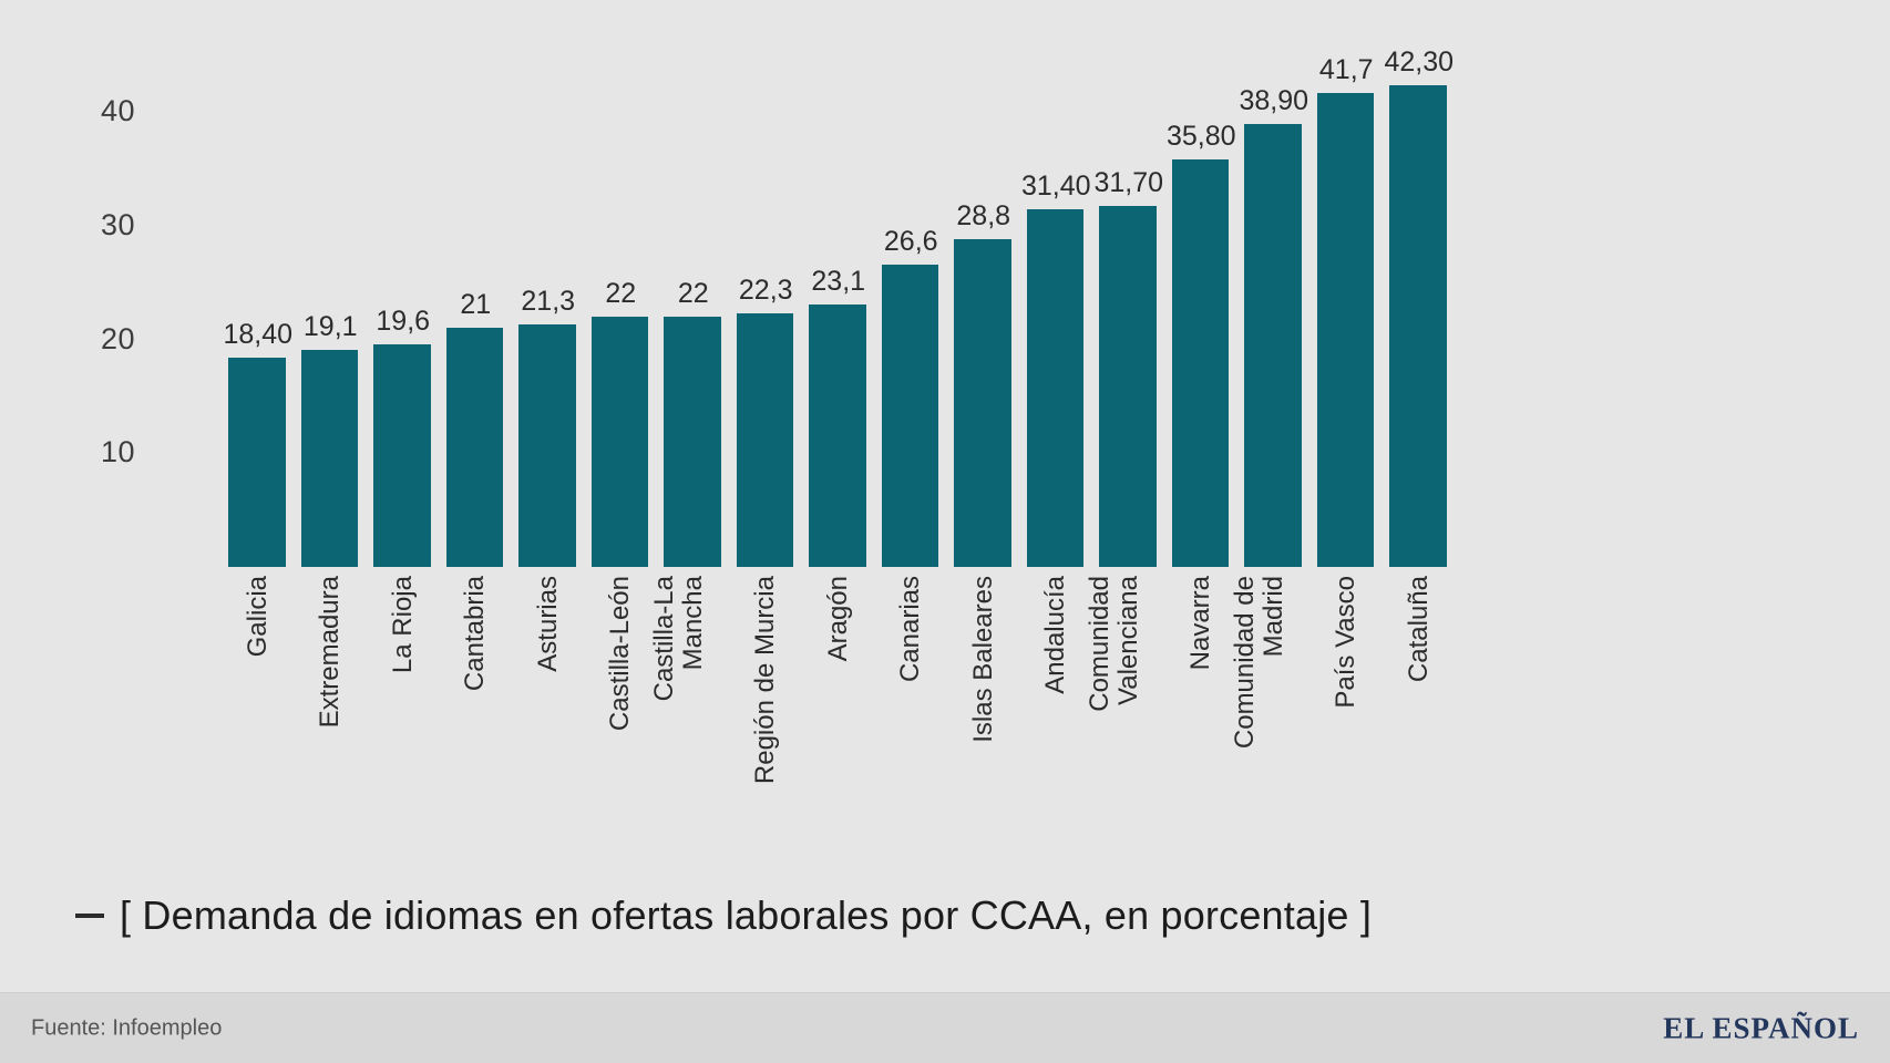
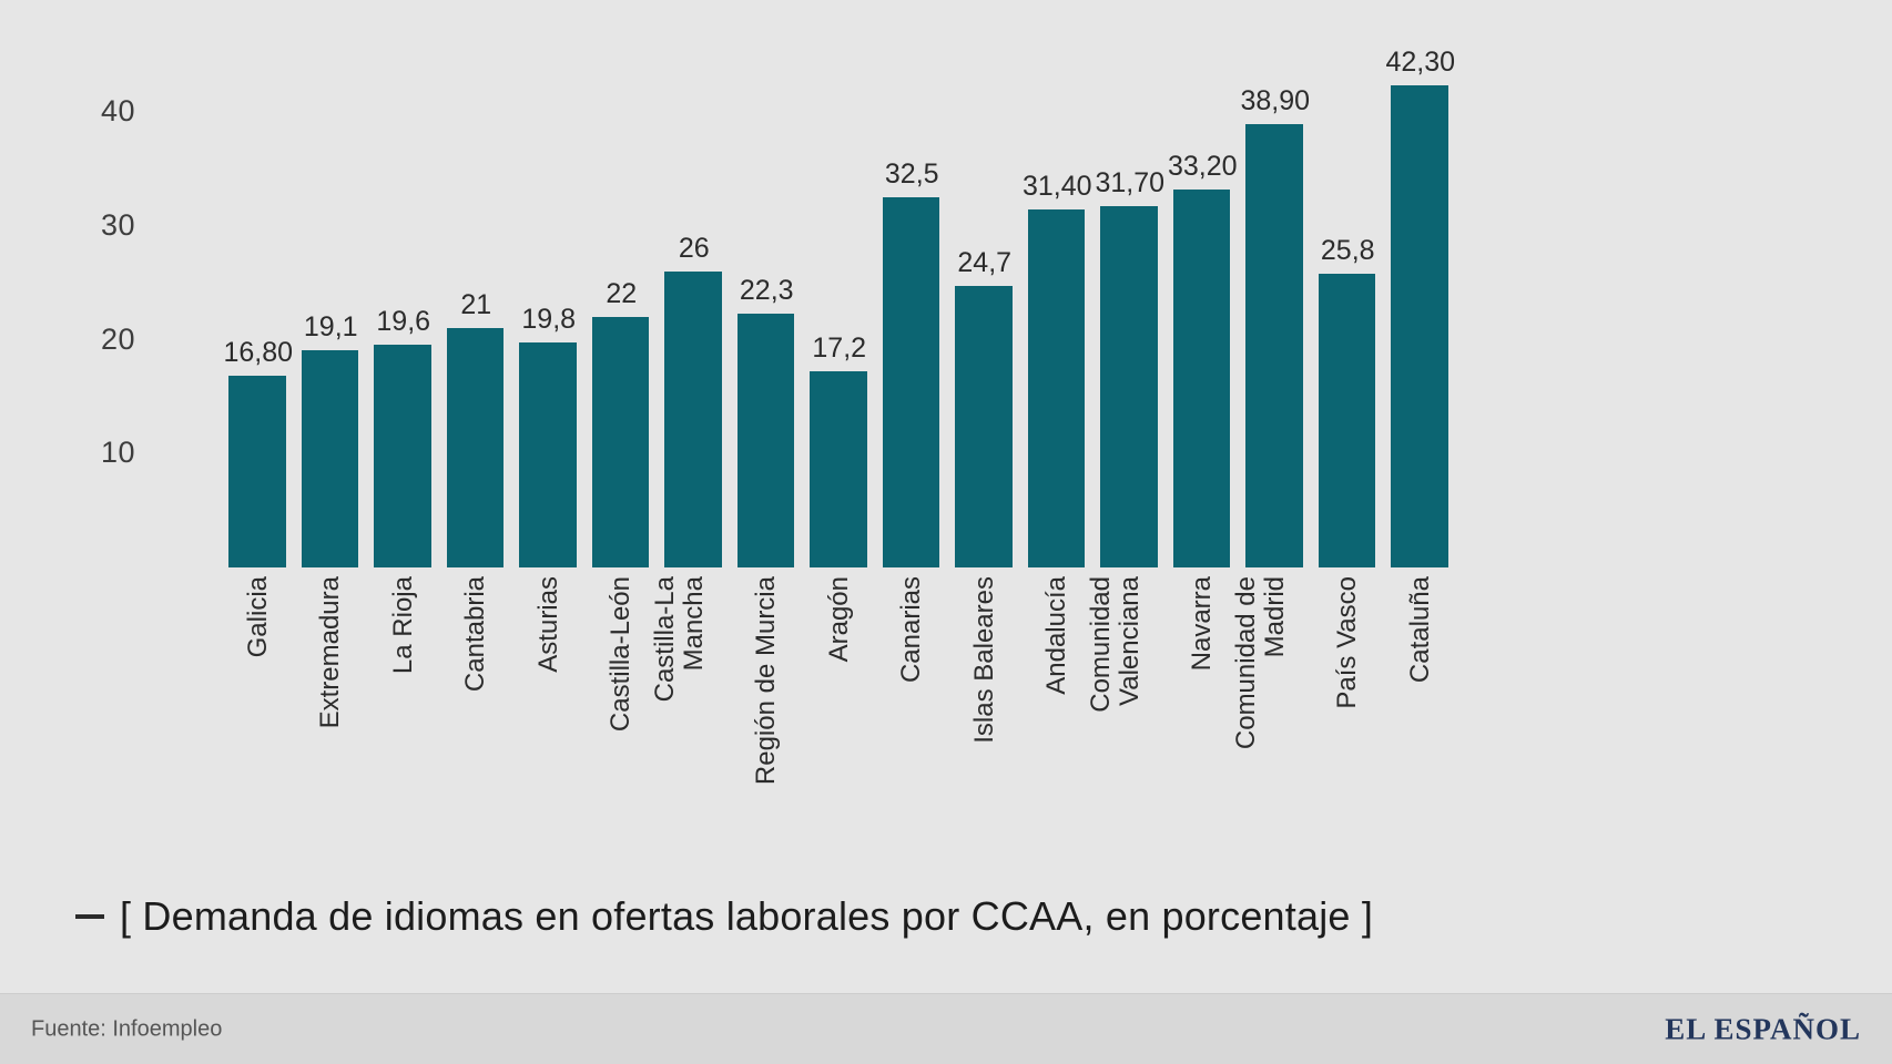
Galicia: 18,40 -> 16,80
Asturias: 21,3 -> 19,8
Castilla-La Mancha: 22 -> 26
Aragón: 23,1 -> 17,2
Canarias: 26,6 -> 32,5
Islas Baleares: 28,8 -> 24,7
Navarra: 35,80 -> 33,20
País Vasco: 41,7 -> 25,8
